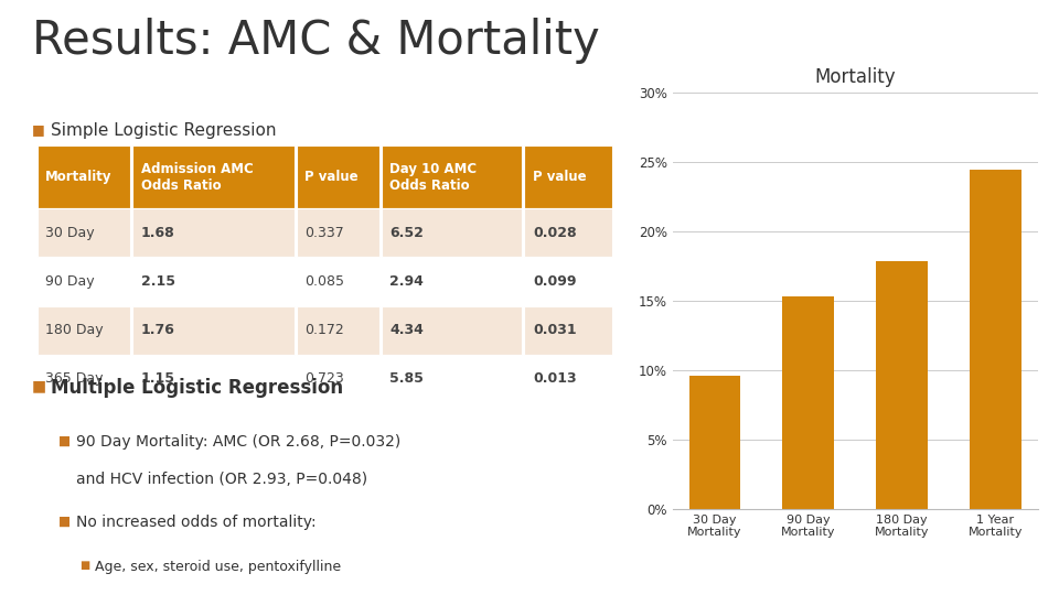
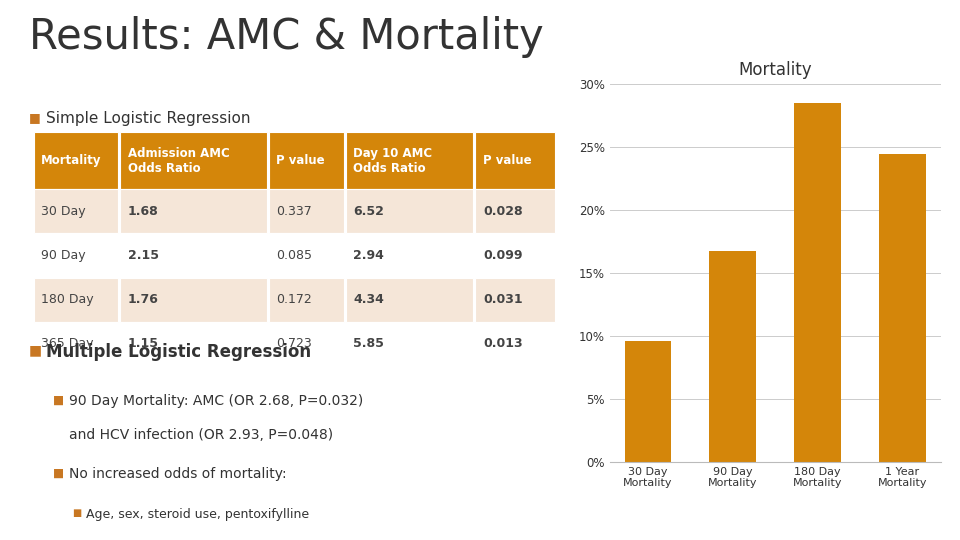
90 Day Mortality: 15.3% -> 16.7%
180 Day Mortality: 17.8% -> 28.5%
